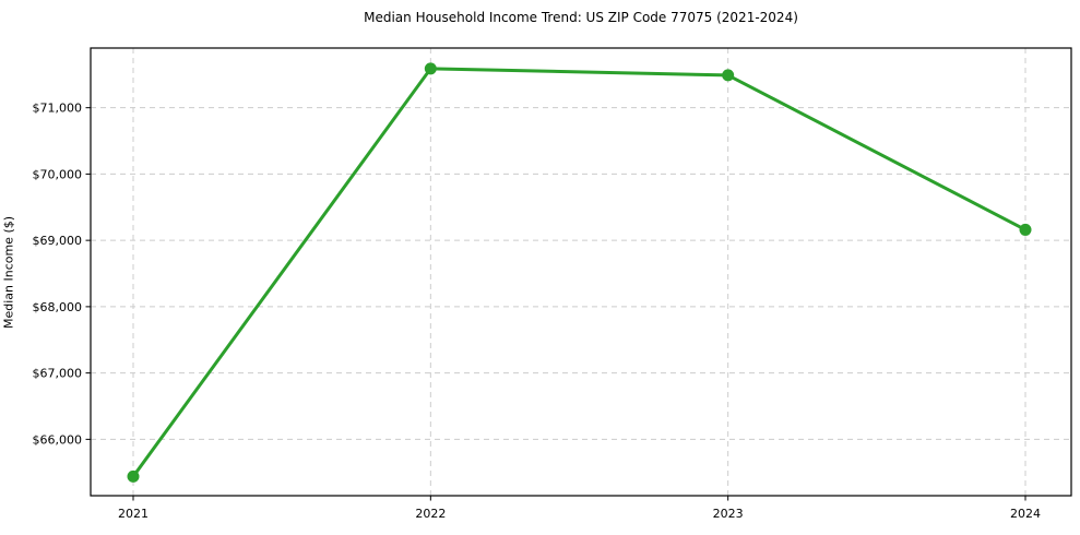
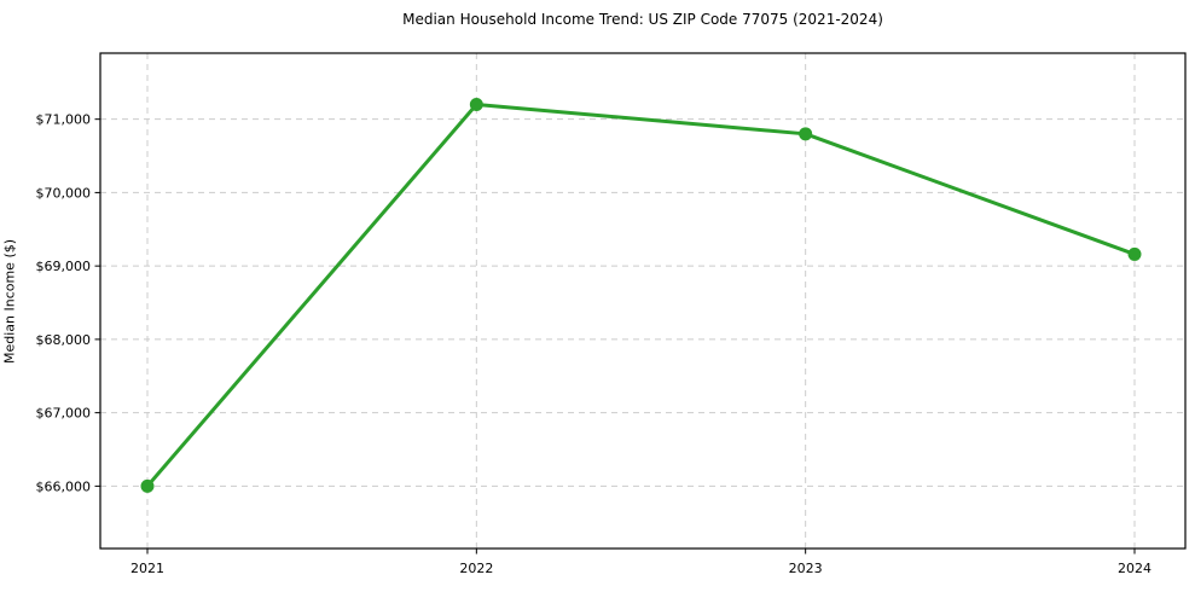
2021: $65400 -> $66000
2022: $71600 -> $71200
2023: $71500 -> $70800
